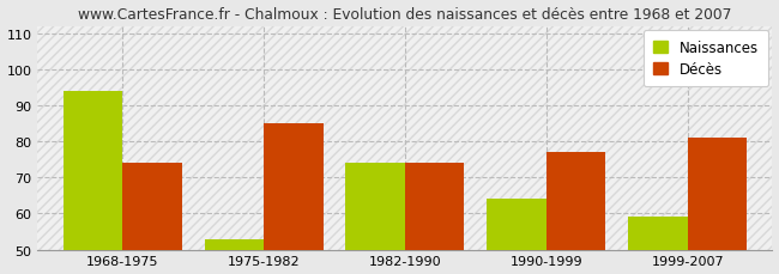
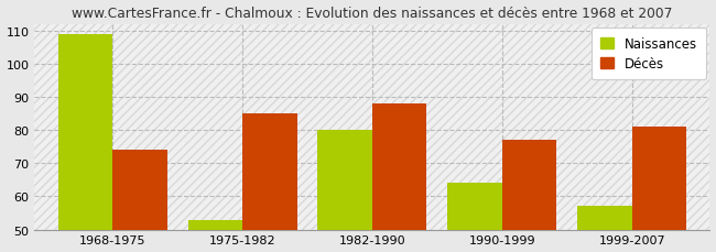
Naissances/1968-1975: 94 -> 109
Naissances/1982-1990: 74 -> 80
Décès/1982-1990: 74 -> 88
Naissances/1999-2007: 59 -> 57
